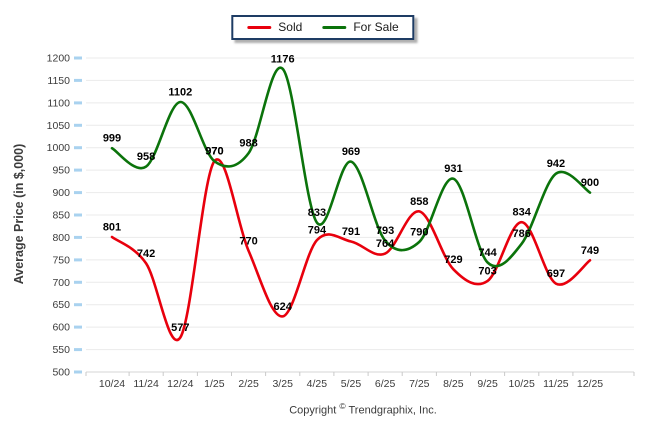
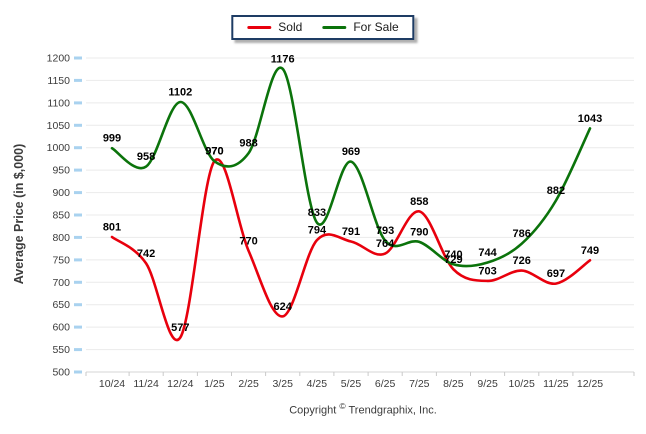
For Sale/8/25: 931 -> 740
Sold/10/25: 834 -> 726
For Sale/11/25: 942 -> 882
For Sale/12/25: 900 -> 1043
